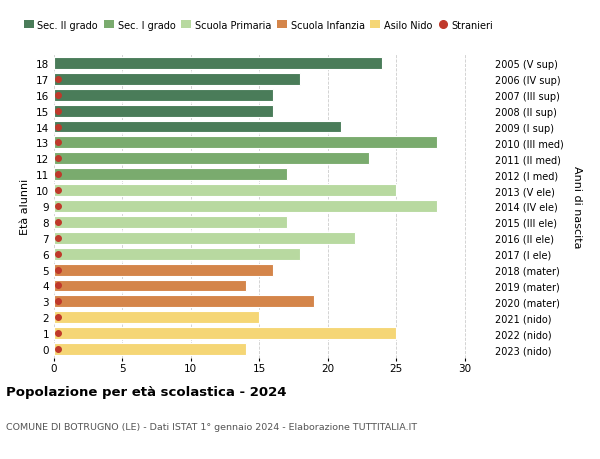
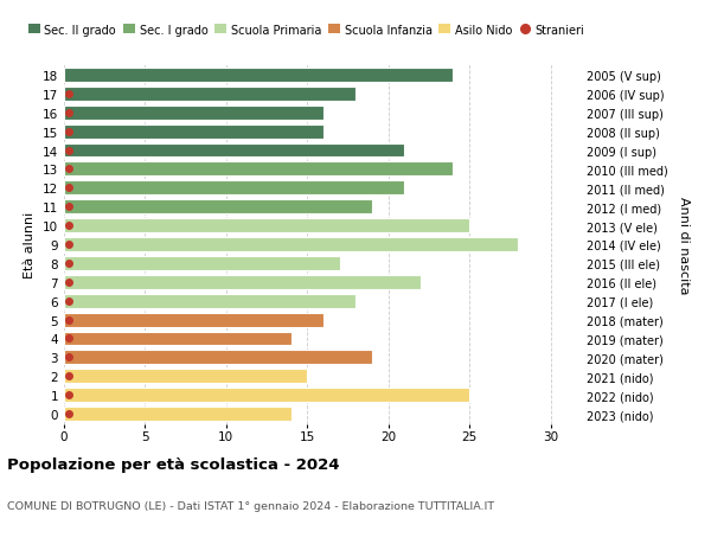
13: 28 -> 24
12: 23 -> 21
11: 17 -> 19
